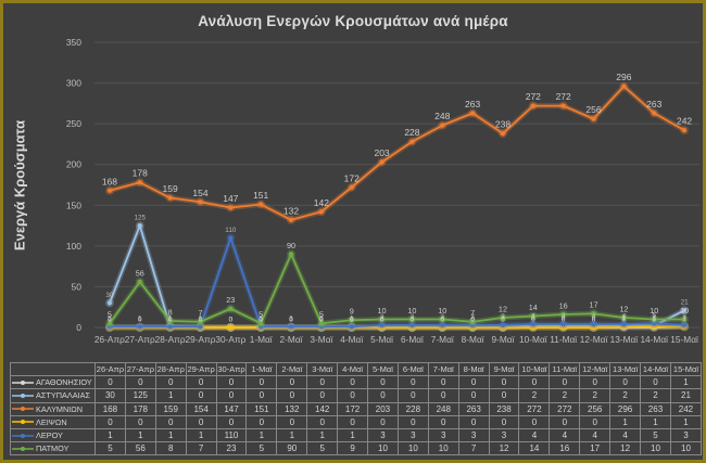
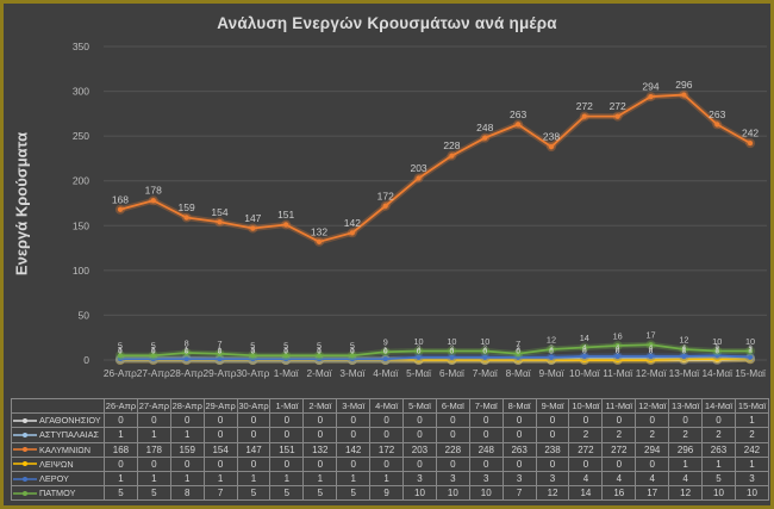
ΑΣΤΥΠΑΛΑΙΑΣ/26-Απρ: 30 -> 1
ΑΣΤΥΠΑΛΑΙΑΣ/27-Απρ: 125 -> 1
ΠΑΤΜΟΥ/27-Απρ: 56 -> 5
ΛΕΡΟΥ/30-Απρ: 110 -> 1
ΠΑΤΜΟΥ/30-Απρ: 23 -> 5
ΠΑΤΜΟΥ/2-Μαϊ: 90 -> 5
ΚΑΛΥΜΝΙΩΝ/12-Μαϊ: 256 -> 294
ΑΣΤΥΠΑΛΑΙΑΣ/15-Μαϊ: 21 -> 2
